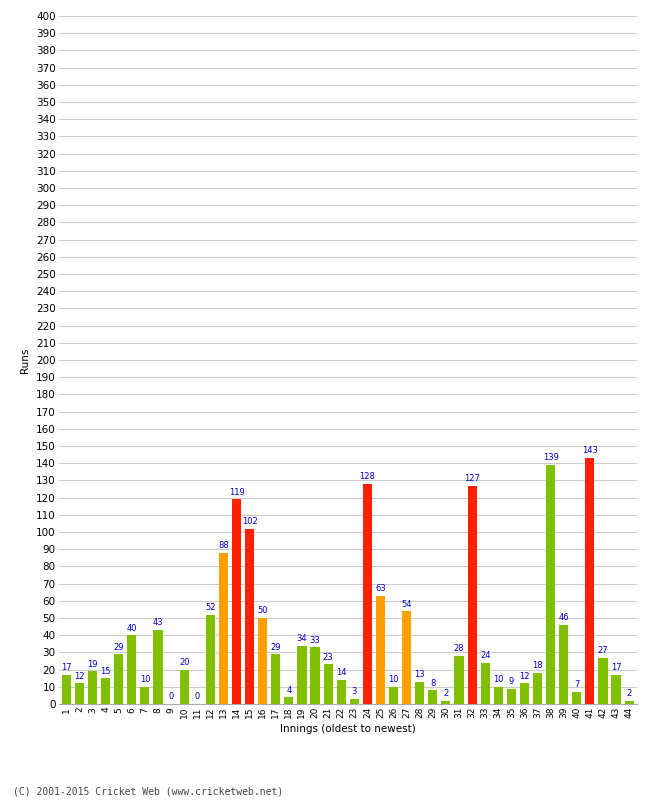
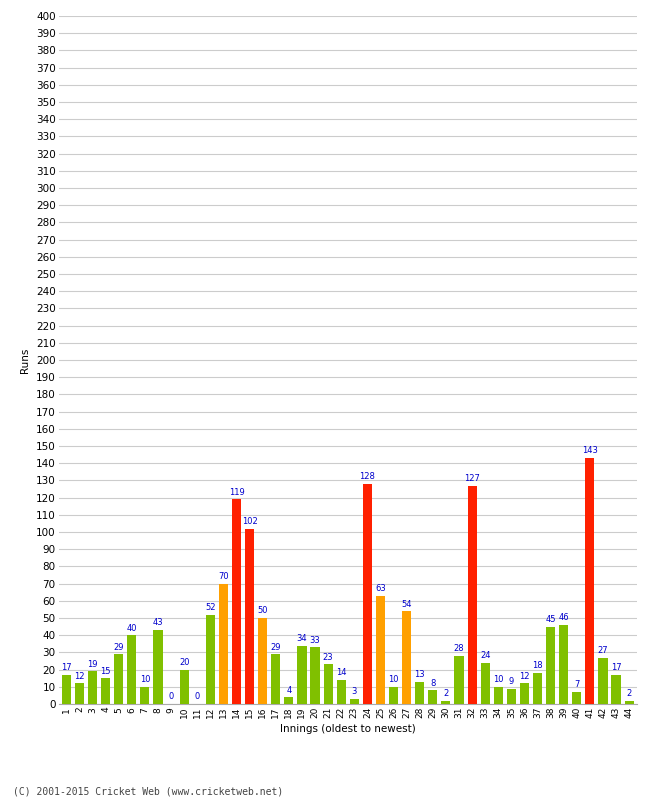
13: 88 -> 70
38: 139 -> 45
